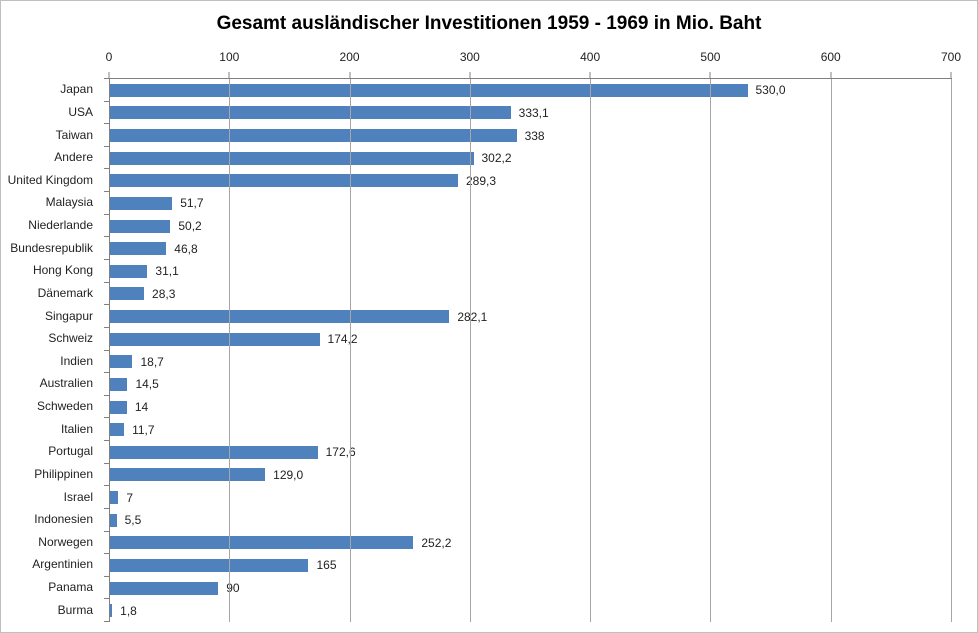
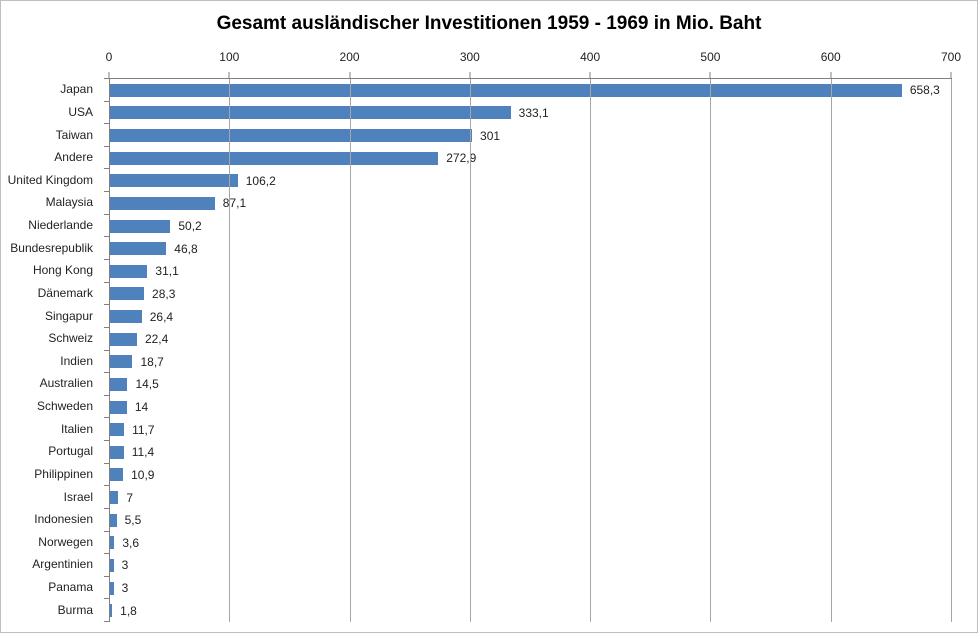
Japan: 530,0 -> 658,3
Taiwan: 338 -> 301
Andere: 302,2 -> 272,9
United Kingdom: 289,3 -> 106,2
Malaysia: 51,7 -> 87,1
Singapur: 282,1 -> 26,4
Schweiz: 174,2 -> 22,4
Portugal: 172,6 -> 11,4
Philippinen: 129,0 -> 10,9
Norwegen: 252,2 -> 3,6
Argentinien: 165 -> 3
Panama: 90 -> 3
